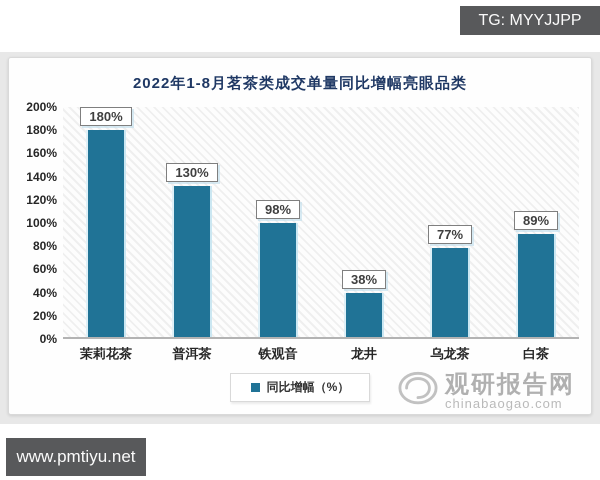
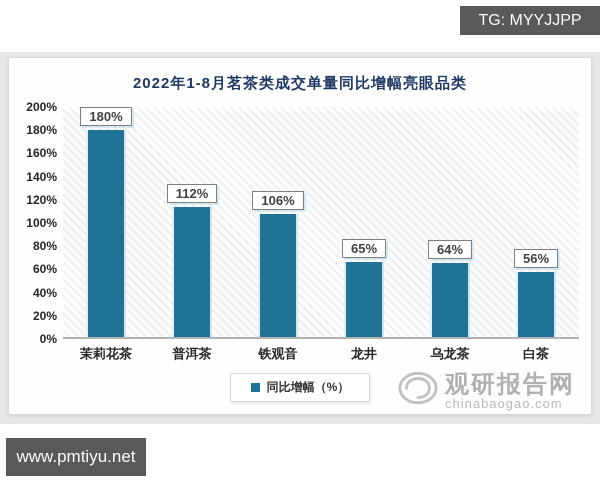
普洱茶: 130% -> 112%
铁观音: 98% -> 106%
龙井: 38% -> 65%
乌龙茶: 77% -> 64%
白茶: 89% -> 56%
